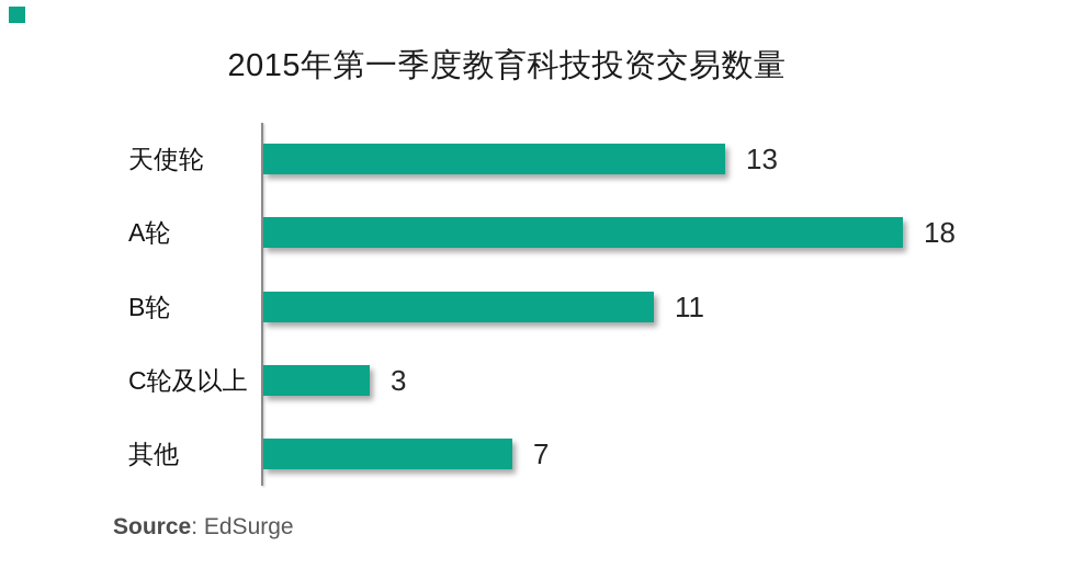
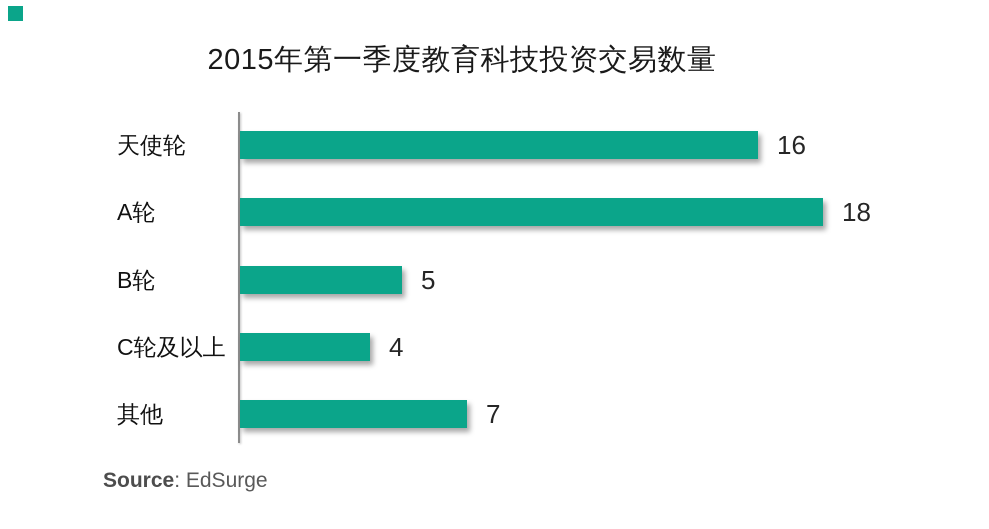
天使轮: 13 -> 16
B轮: 11 -> 5
C轮及以上: 3 -> 4
